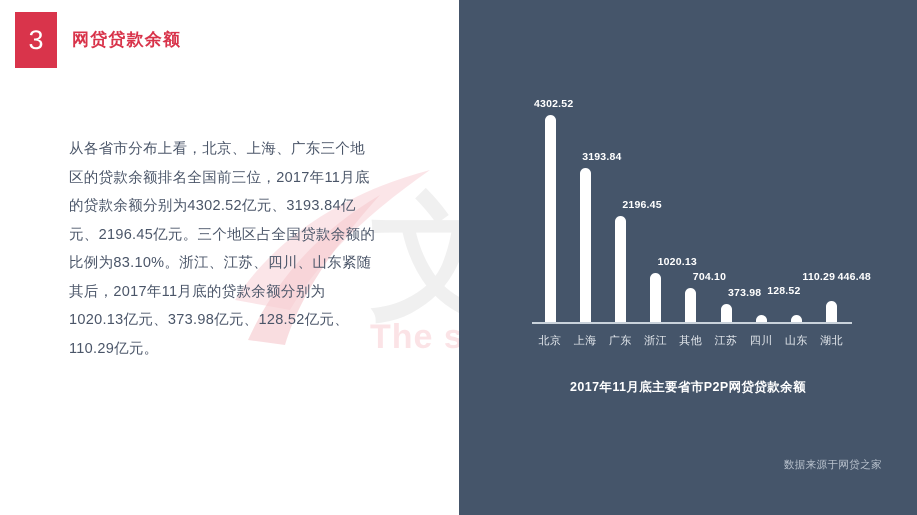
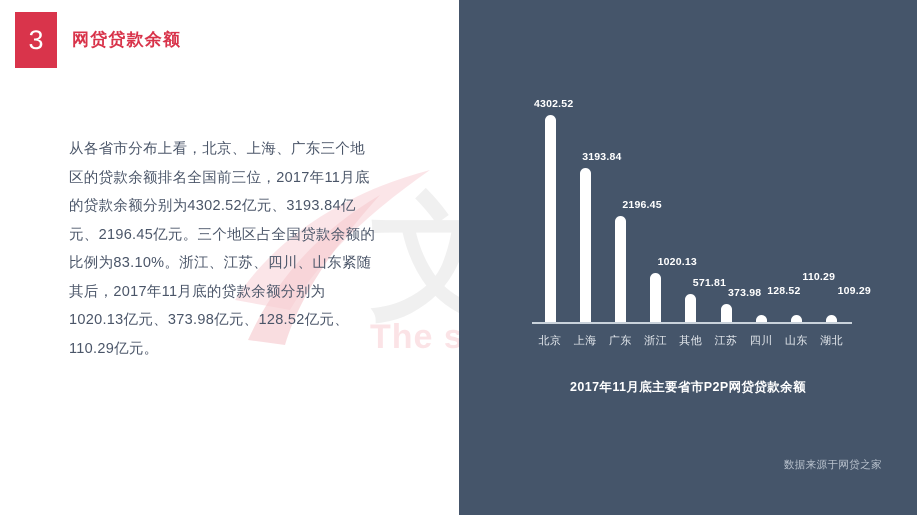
其他: 704.10 -> 571.81
湖北: 446.48 -> 109.29
